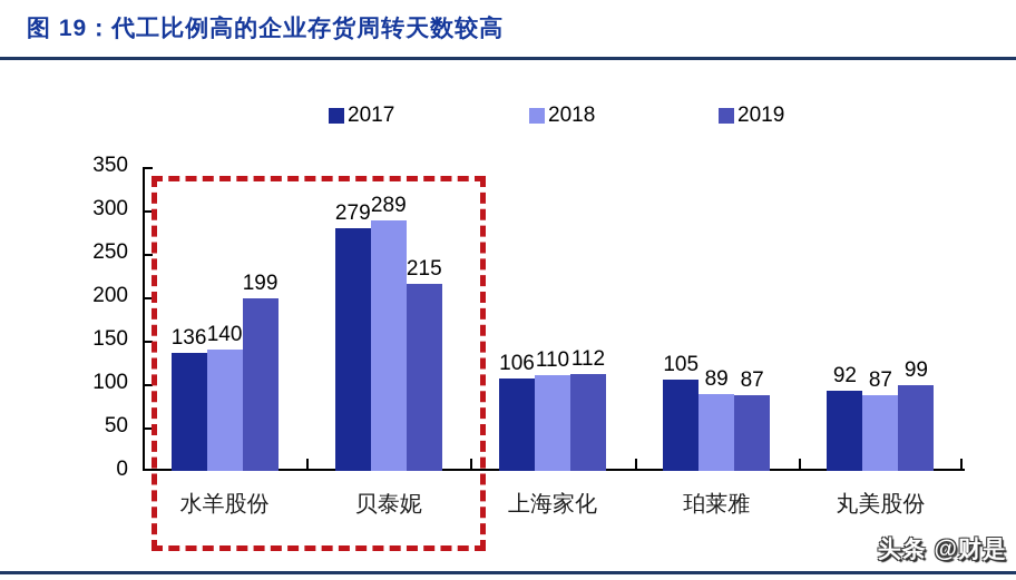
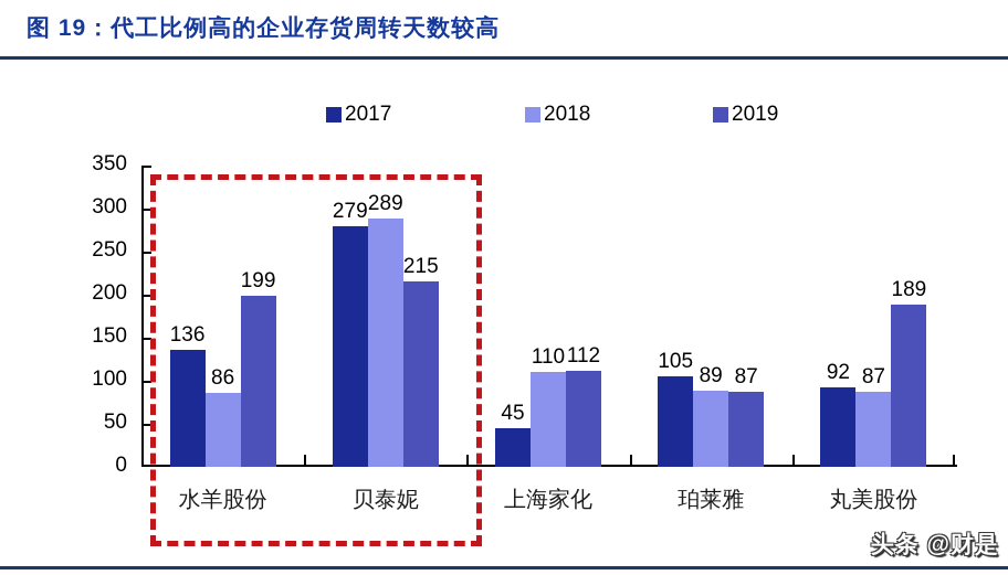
2018/水羊股份: 140 -> 86
2017/上海家化: 106 -> 45
2019/丸美股份: 99 -> 189
